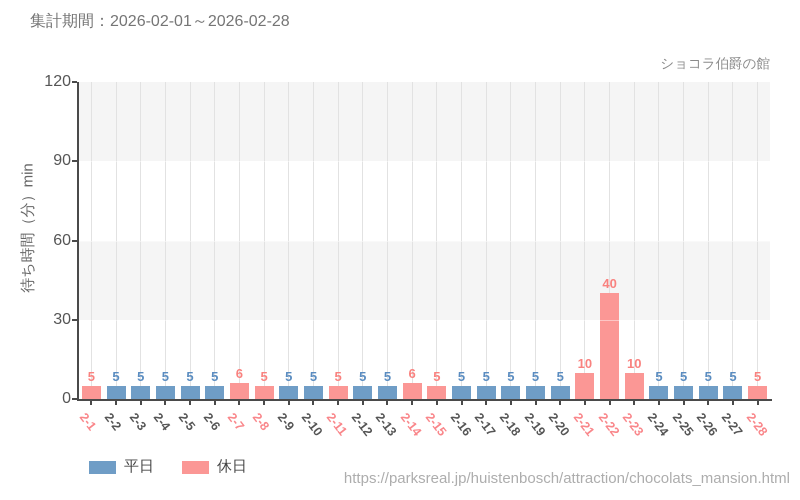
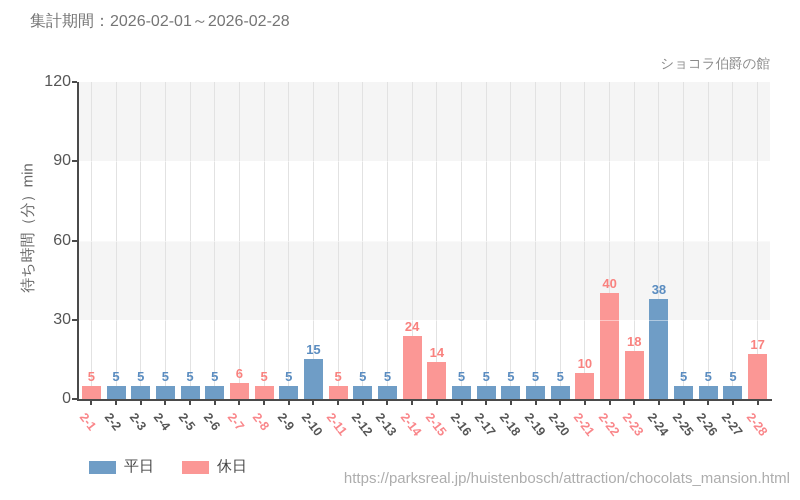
2-10: 5 -> 15
2-14: 6 -> 24
2-15: 5 -> 14
2-23: 10 -> 18
2-24: 5 -> 38
2-28: 5 -> 17
